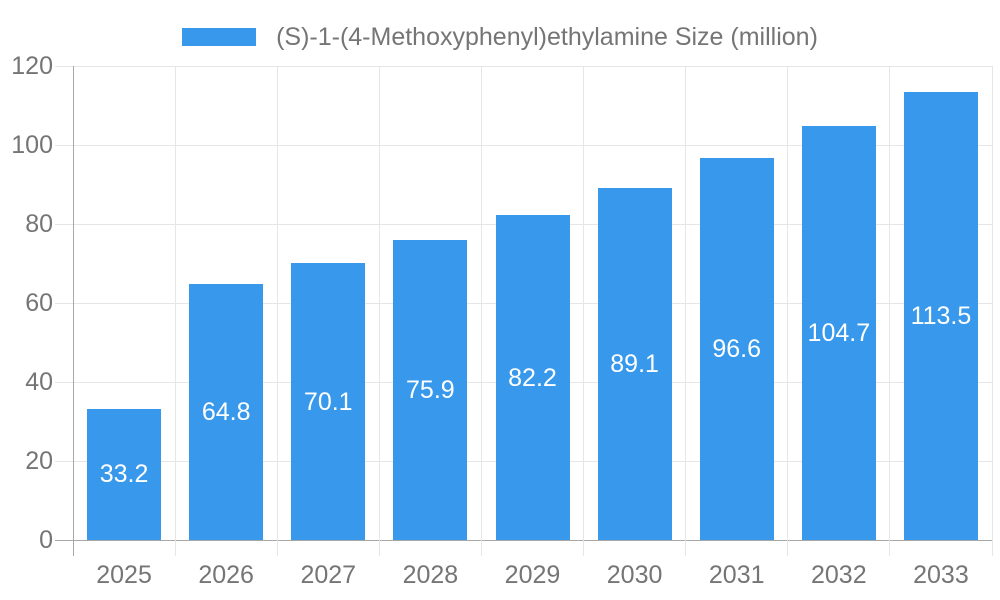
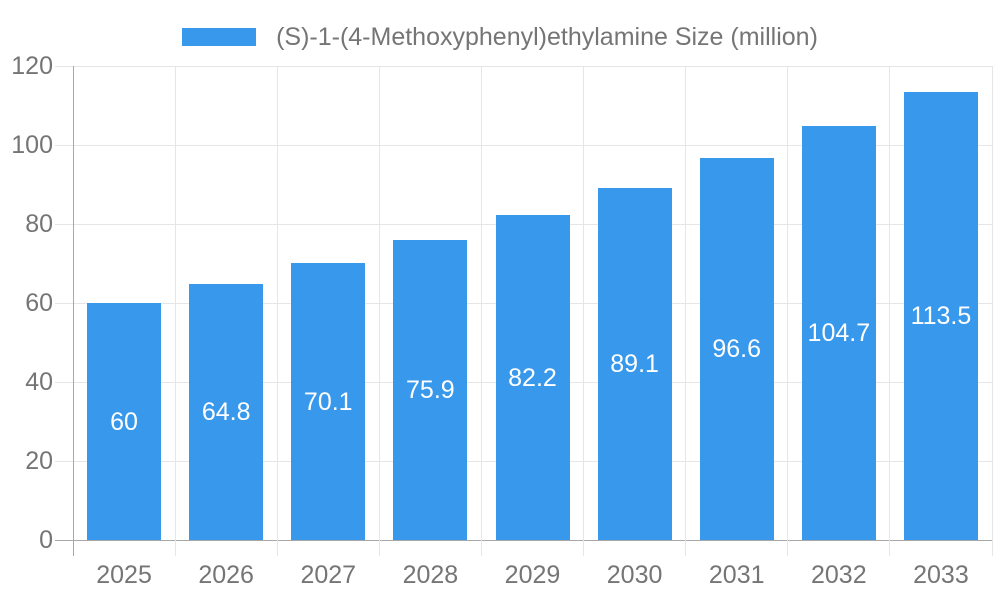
2025: 33.2 -> 60
